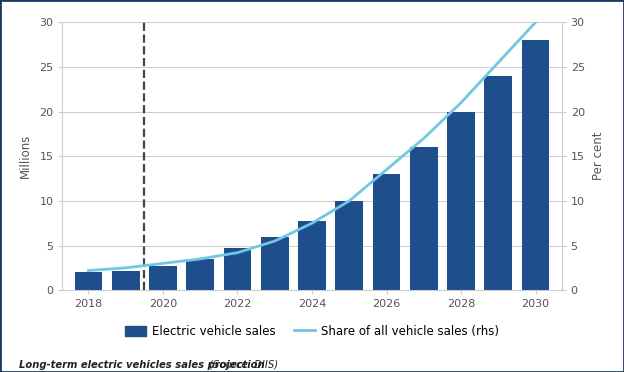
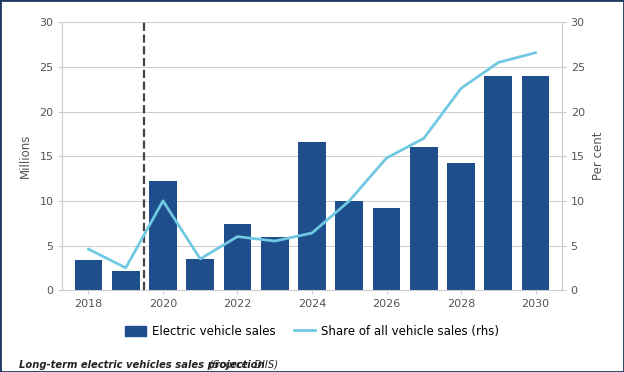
Electric vehicle sales/2018: 2.0 -> 3.4
Share of all vehicle sales (rhs)/2018: 2.2 -> 4.6
Electric vehicle sales/2020: 2.7 -> 12.2
Share of all vehicle sales (rhs)/2020: 3.0 -> 10.0
Electric vehicle sales/2022: 4.7 -> 7.4
Share of all vehicle sales (rhs)/2022: 4.2 -> 6.0
Electric vehicle sales/2024: 7.8 -> 16.6
Share of all vehicle sales (rhs)/2024: 7.5 -> 6.4
Electric vehicle sales/2026: 13.0 -> 9.2
Share of all vehicle sales (rhs)/2026: 13.5 -> 14.8
Electric vehicle sales/2028: 20.0 -> 14.2
Share of all vehicle sales (rhs)/2028: 21.0 -> 22.6
Electric vehicle sales/2030: 28.0 -> 24.0
Share of all vehicle sales (rhs)/2030: 30.0 -> 26.6
